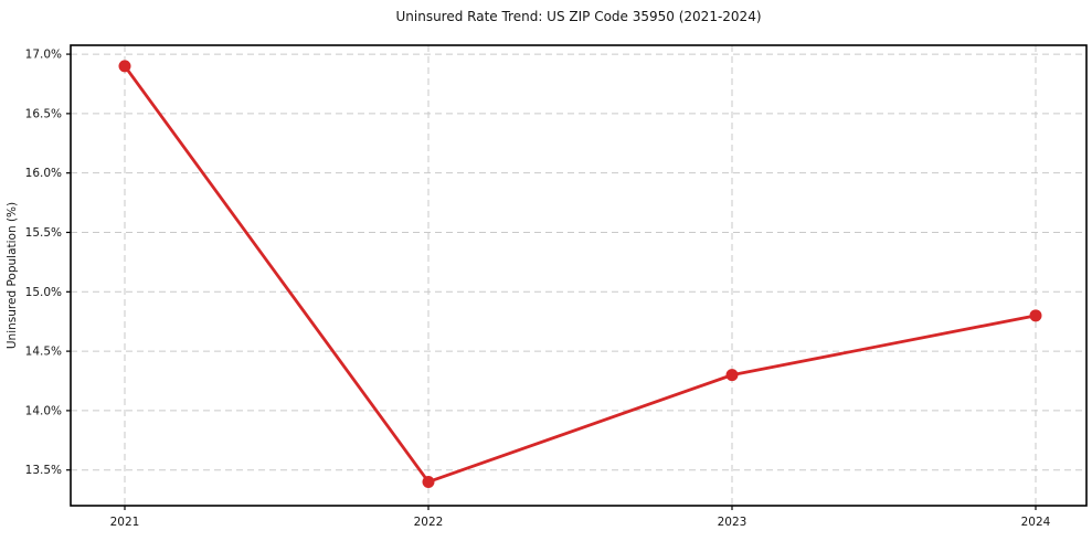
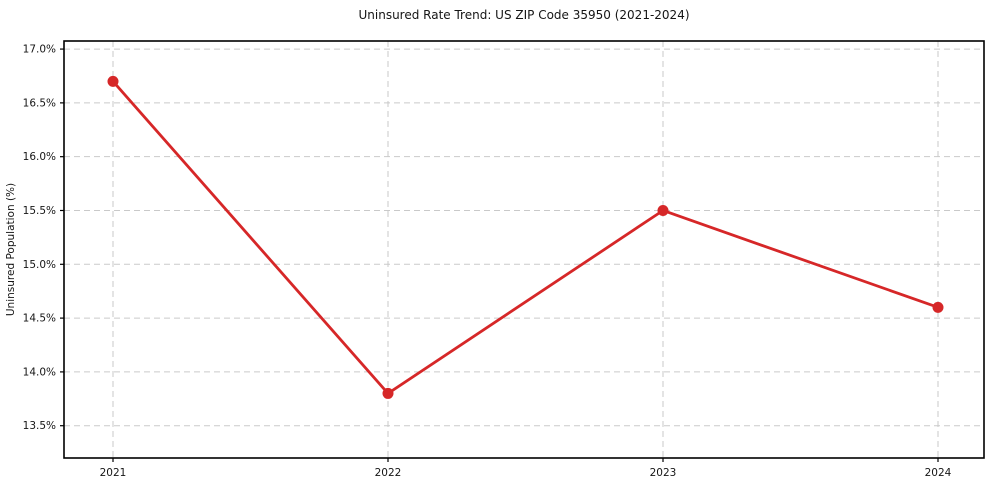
2021: 16.9% -> 16.7%
2022: 13.4% -> 13.8%
2023: 14.3% -> 15.5%
2024: 14.8% -> 14.6%
